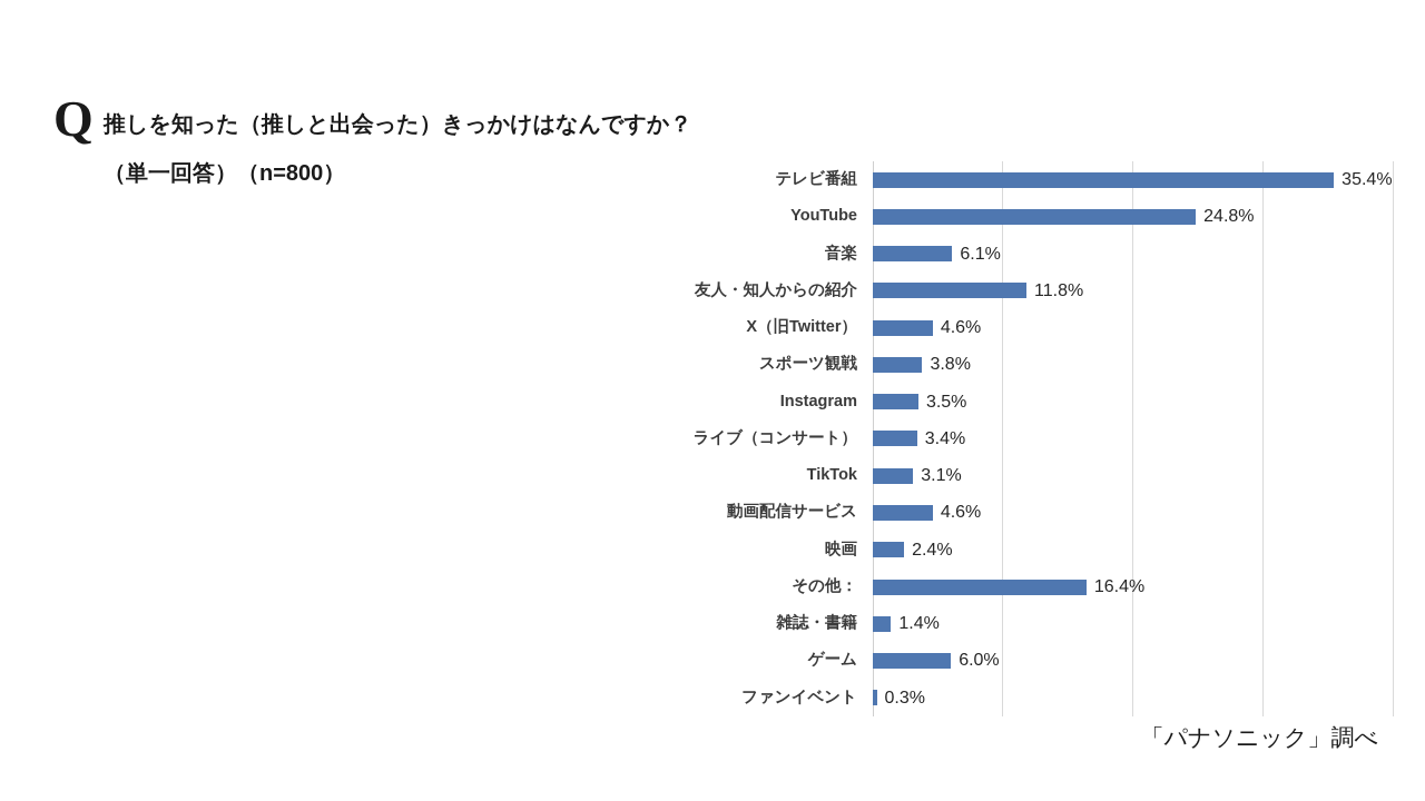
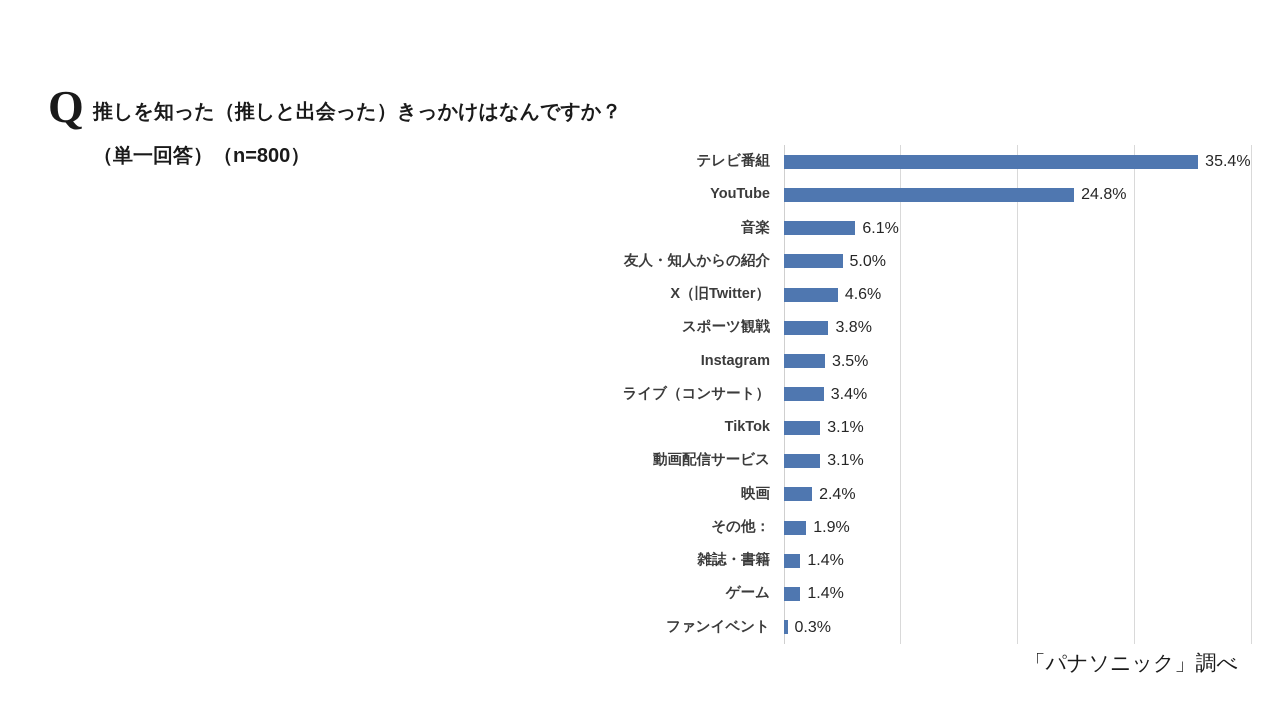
友人・知人からの紹介: 11.8% -> 5.0%
動画配信サービス: 4.6% -> 3.1%
その他：: 16.4% -> 1.9%
ゲーム: 6.0% -> 1.4%
